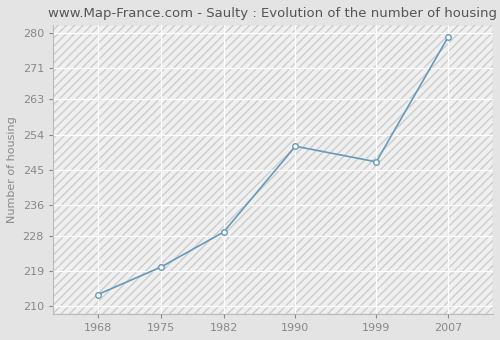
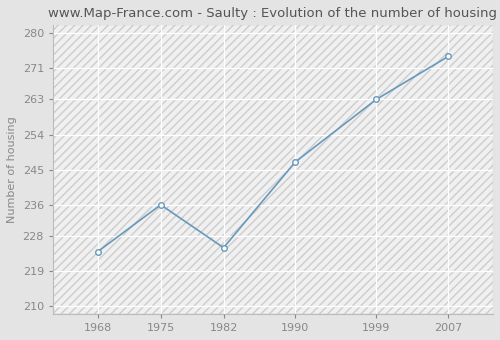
1968: 213 -> 224
1975: 220 -> 236
1982: 229 -> 225
1990: 251 -> 247
1999: 247 -> 263
2007: 279 -> 274
